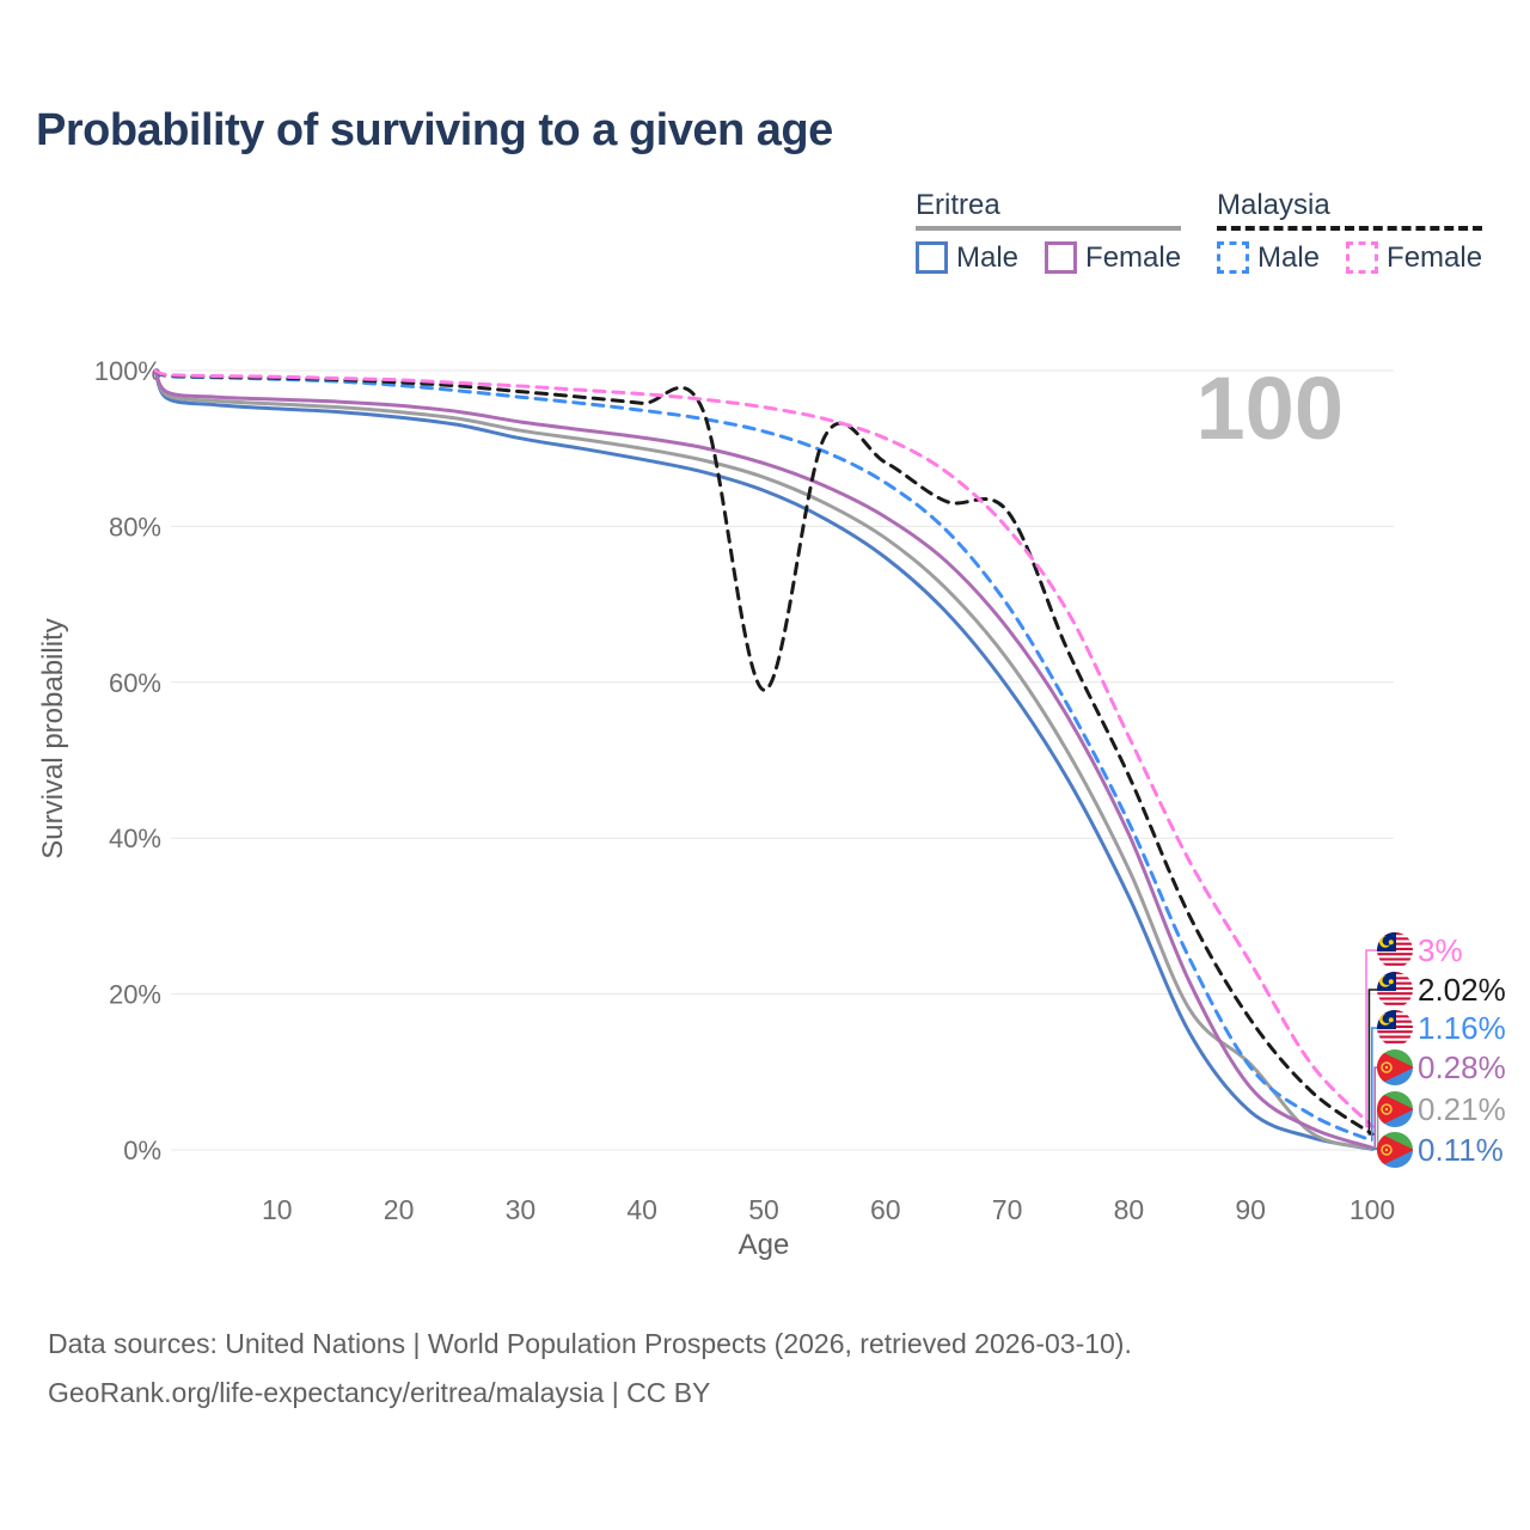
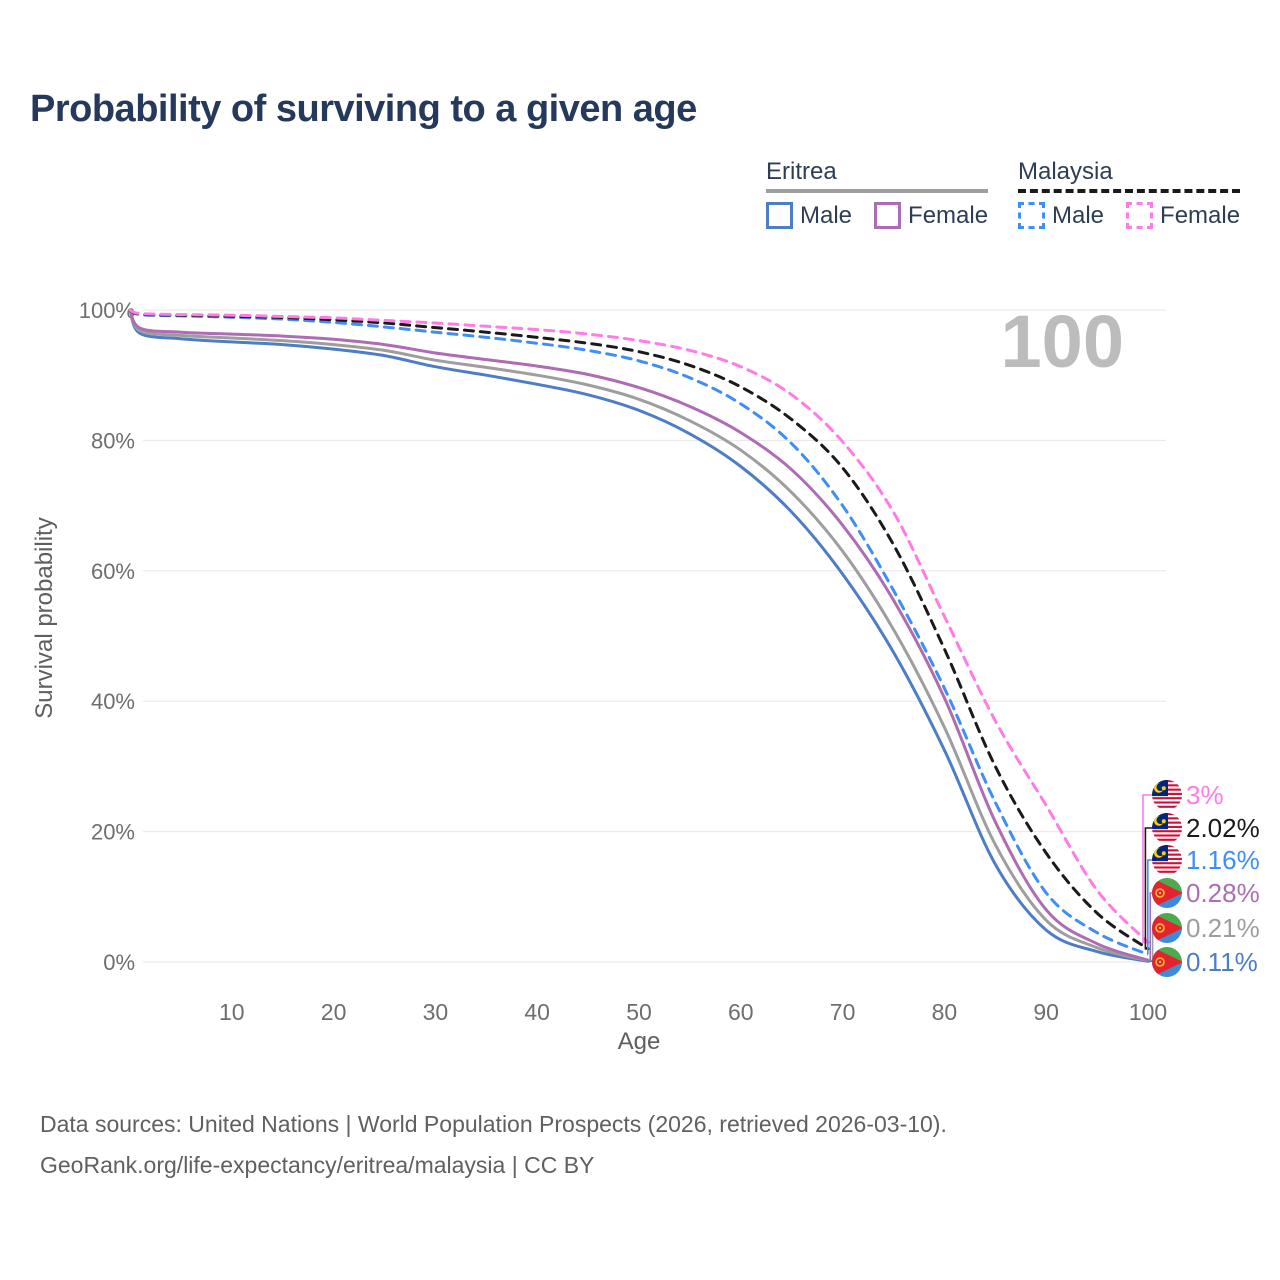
Malaysia/50: 59% -> 94%
Malaysia/70: 82% -> 76%
Eritrea/90: 11% -> 6%
